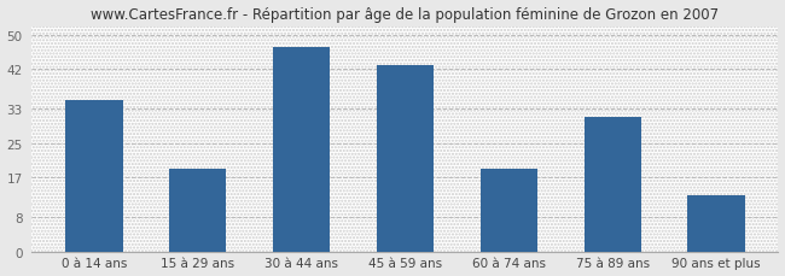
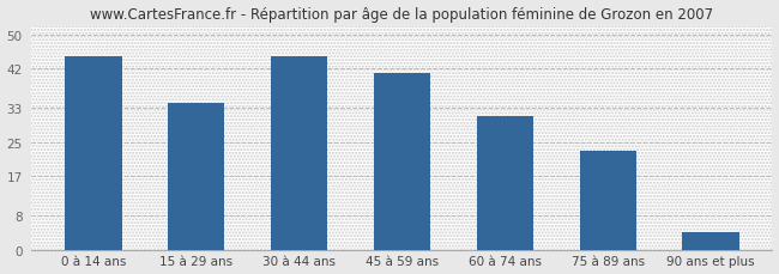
0 à 14 ans: 35 -> 45
15 à 29 ans: 19 -> 34
30 à 44 ans: 47 -> 45
45 à 59 ans: 43 -> 41
60 à 74 ans: 19 -> 31
75 à 89 ans: 31 -> 23
90 ans et plus: 13 -> 4
